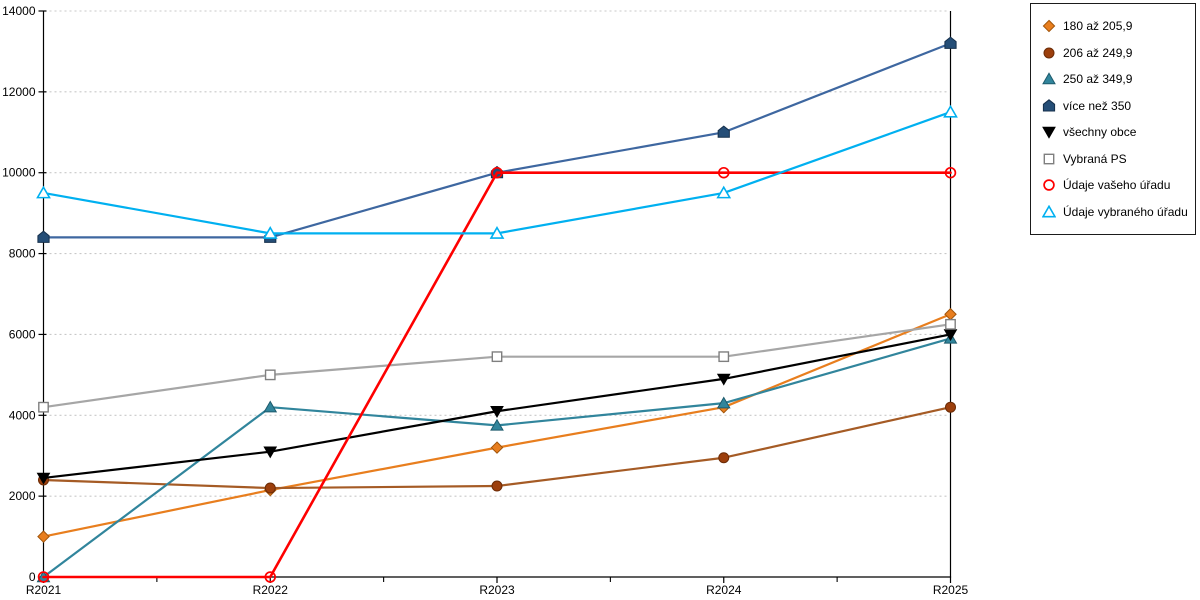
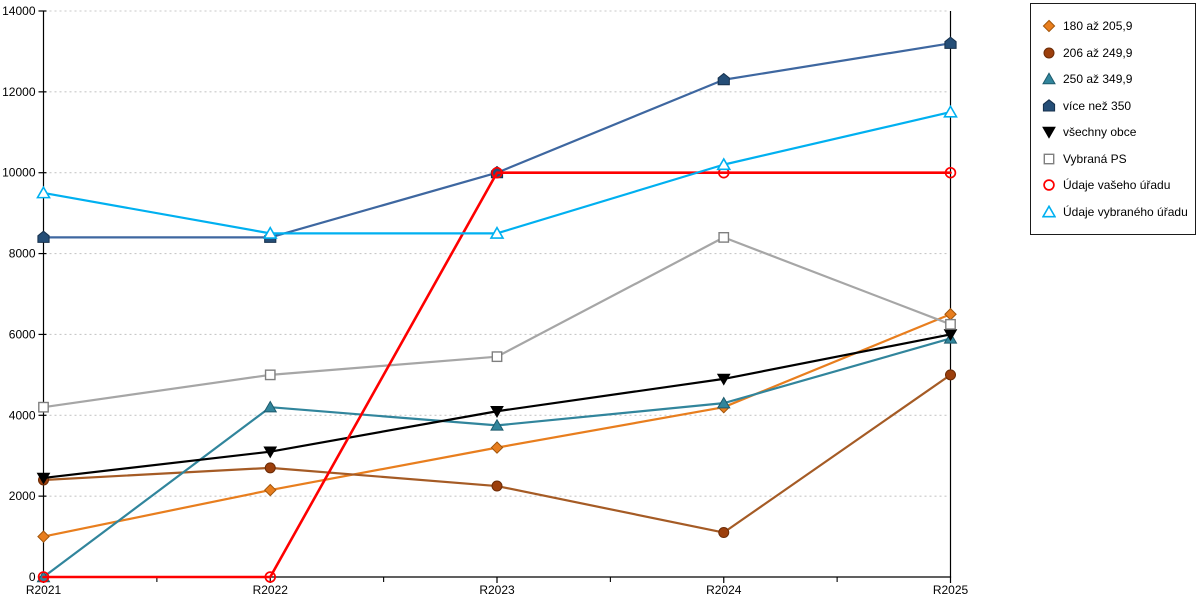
206 až 249,9/R2022: 2200 -> 2700
206 až 249,9/R2024: 3000 -> 1100
více než 350/R2024: 11000 -> 12300
Vybraná PS/R2024: 5400 -> 8400
Údaje vybraného úřadu/R2024: 9500 -> 10200
206 až 249,9/R2025: 4200 -> 5000
